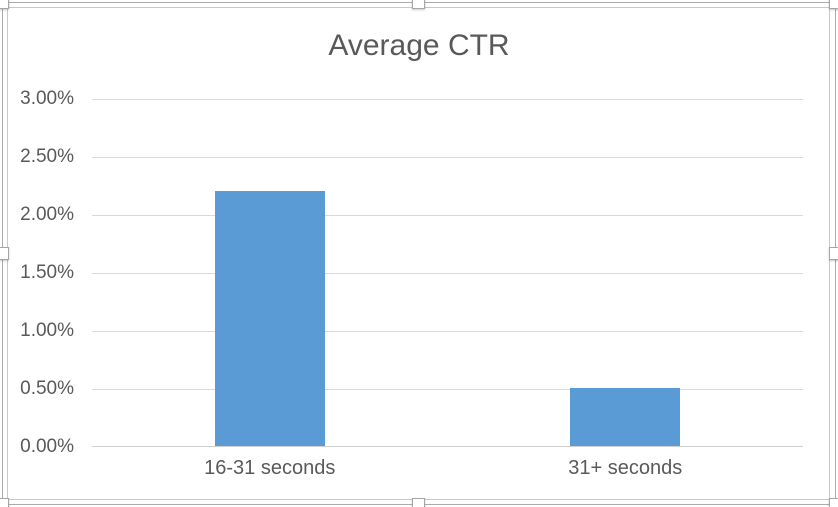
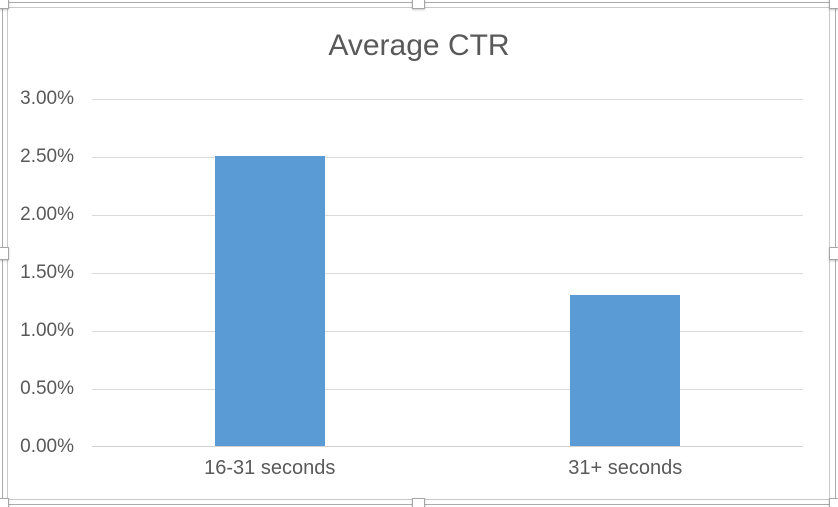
16-31 seconds: 2.2% -> 2.5%
31+ seconds: 0.5% -> 1.3%
